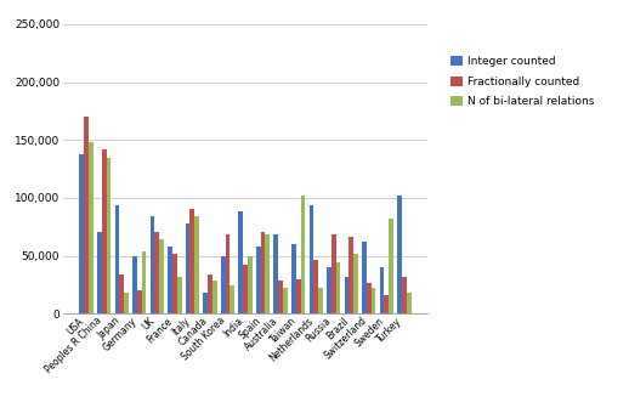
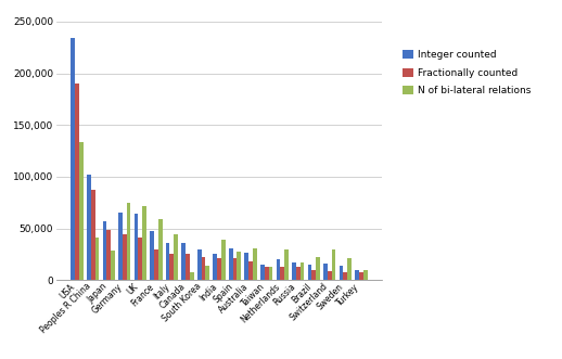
Integer counted/USA: 138,000 -> 234,000
Fractionally counted/USA: 170,000 -> 190,000
N of bi-lateral relations/USA: 148,000 -> 133,000
Integer counted/Peoples R China: 70,000 -> 102,000
Fractionally counted/Peoples R China: 142,000 -> 87,000
N of bi-lateral relations/Peoples R China: 134,000 -> 41,000
Integer counted/Japan: 94,000 -> 57,000
Fractionally counted/Japan: 34,000 -> 48,000
N of bi-lateral relations/Japan: 18,000 -> 29,000
Integer counted/Germany: 50,000 -> 65,000
Fractionally counted/Germany: 20,000 -> 44,000
N of bi-lateral relations/Germany: 54,000 -> 75,000
Integer counted/UK: 84,000 -> 64,000
Fractionally counted/UK: 70,000 -> 41,000
N of bi-lateral relations/UK: 64,000 -> 72,000
Integer counted/France: 58,000 -> 47,000
Fractionally counted/France: 52,000 -> 30,000
N of bi-lateral relations/France: 32,000 -> 59,000
Integer counted/Italy: 78,000 -> 36,000
Fractionally counted/Italy: 90,000 -> 25,000
N of bi-lateral relations/Italy: 84,000 -> 44,000
Integer counted/Canada: 18,000 -> 36,000
Fractionally counted/Canada: 34,000 -> 25,000
N of bi-lateral relations/Canada: 28,000 -> 8,000
Integer counted/South Korea: 50,000 -> 30,000
Fractionally counted/South Korea: 68,000 -> 22,000
N of bi-lateral relations/South Korea: 24,000 -> 14,000
Integer counted/India: 88,000 -> 25,000
Fractionally counted/India: 42,000 -> 21,000
N of bi-lateral relations/India: 50,000 -> 39,000
Integer counted/Spain: 58,000 -> 31,000
Fractionally counted/Spain: 70,000 -> 21,000
N of bi-lateral relations/Spain: 68,000 -> 27,000
Integer counted/Australia: 68,000 -> 26,000
Fractionally counted/Australia: 28,000 -> 18,000
N of bi-lateral relations/Australia: 22,000 -> 31,000
Integer counted/Taiwan: 60,000 -> 15,000
Fractionally counted/Taiwan: 30,000 -> 13,000
N of bi-lateral relations/Taiwan: 102,000 -> 13,000
Integer counted/Netherlands: 94,000 -> 20,000
Fractionally counted/Netherlands: 46,000 -> 13,000
N of bi-lateral relations/Netherlands: 22,000 -> 30,000
Integer counted/Russia: 40,000 -> 17,000
Fractionally counted/Russia: 68,000 -> 13,000
N of bi-lateral relations/Russia: 44,000 -> 17,000
Integer counted/Brazil: 32,000 -> 15,000
Fractionally counted/Brazil: 66,000 -> 10,000
N of bi-lateral relations/Brazil: 52,000 -> 22,000
Integer counted/Switzerland: 62,000 -> 16,000
Fractionally counted/Switzerland: 26,000 -> 9,000
N of bi-lateral relations/Switzerland: 22,000 -> 30,000
Integer counted/Sweden: 40,000 -> 14,000
Fractionally counted/Sweden: 16,000 -> 8,000
N of bi-lateral relations/Sweden: 82,000 -> 21,000
Integer counted/Turkey: 102,000 -> 10,000
Fractionally counted/Turkey: 32,000 -> 8,000
N of bi-lateral relations/Turkey: 18,000 -> 10,000
